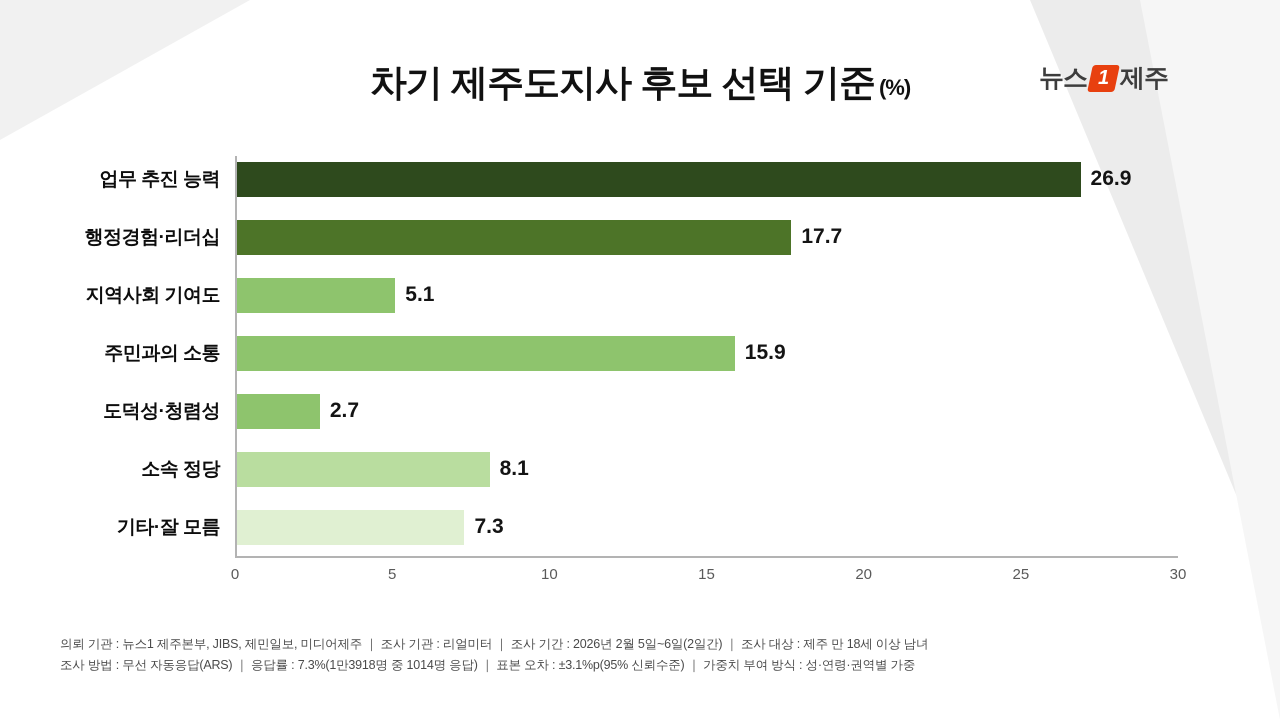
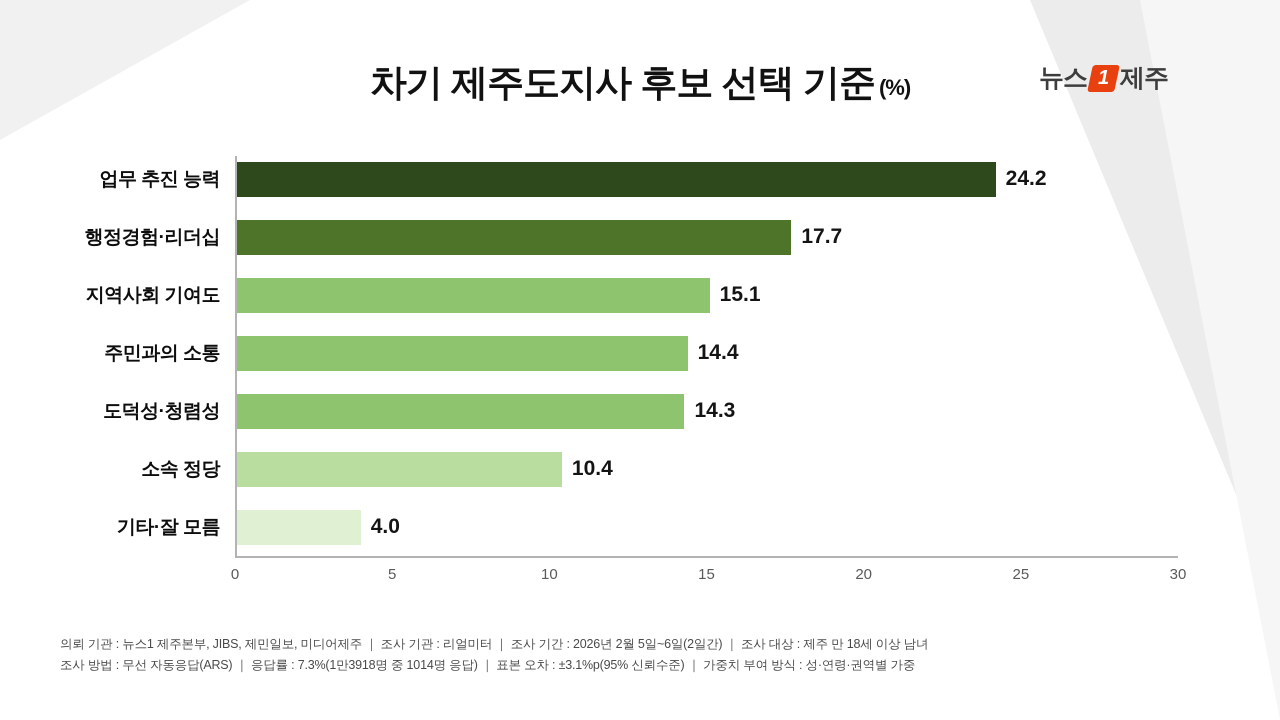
업무 추진 능력: 26.9 -> 24.2
지역사회 기여도: 5.1 -> 15.1
주민과의 소통: 15.9 -> 14.4
도덕성·청렴성: 2.7 -> 14.3
소속 정당: 8.1 -> 10.4
기타·잘 모름: 7.3 -> 4.0
